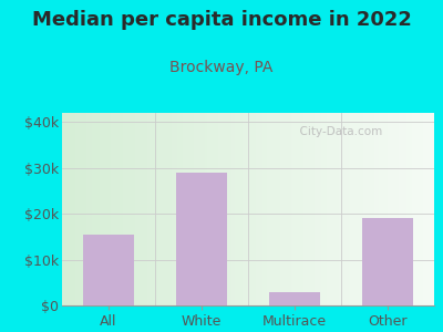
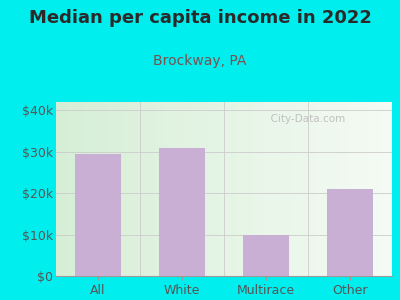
All: $15.5k -> $29.5k
White: $29.0k -> $31.0k
Multirace: $3.0k -> $9.8k
Other: $19.0k -> $21.0k
